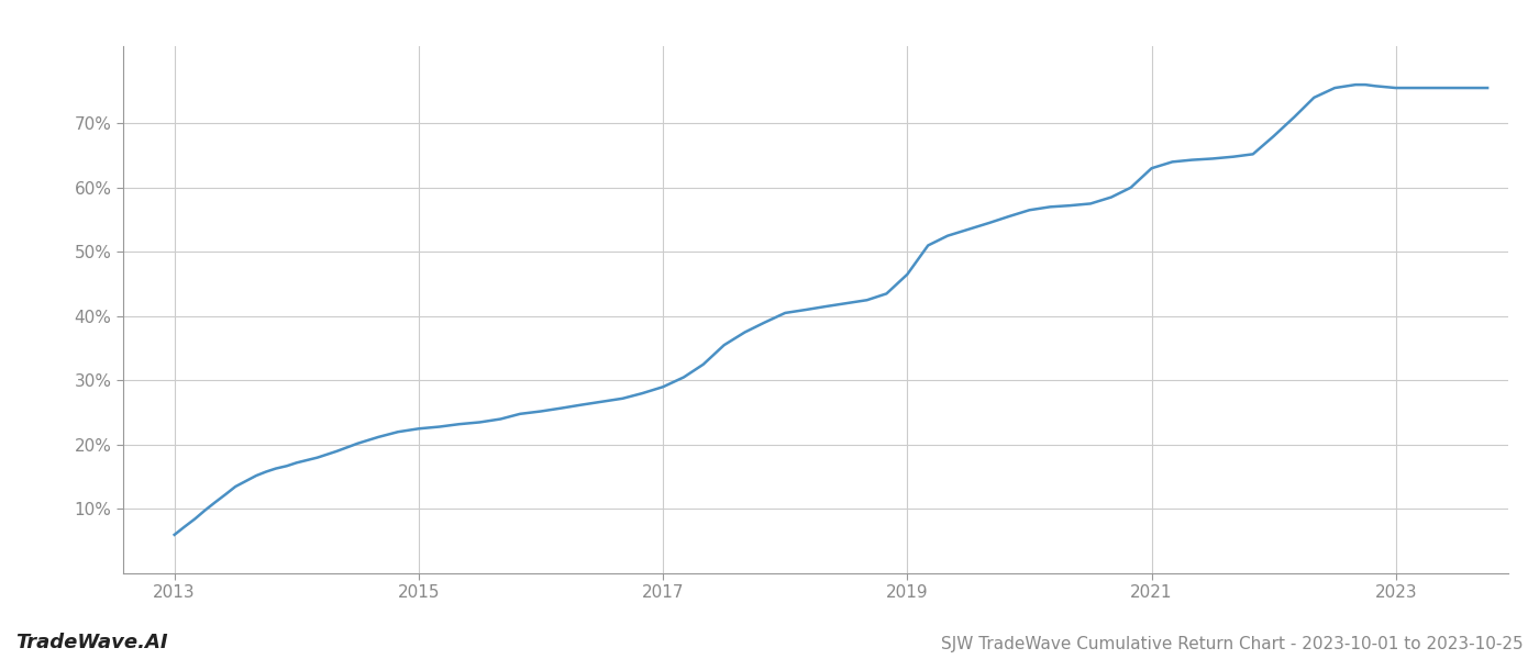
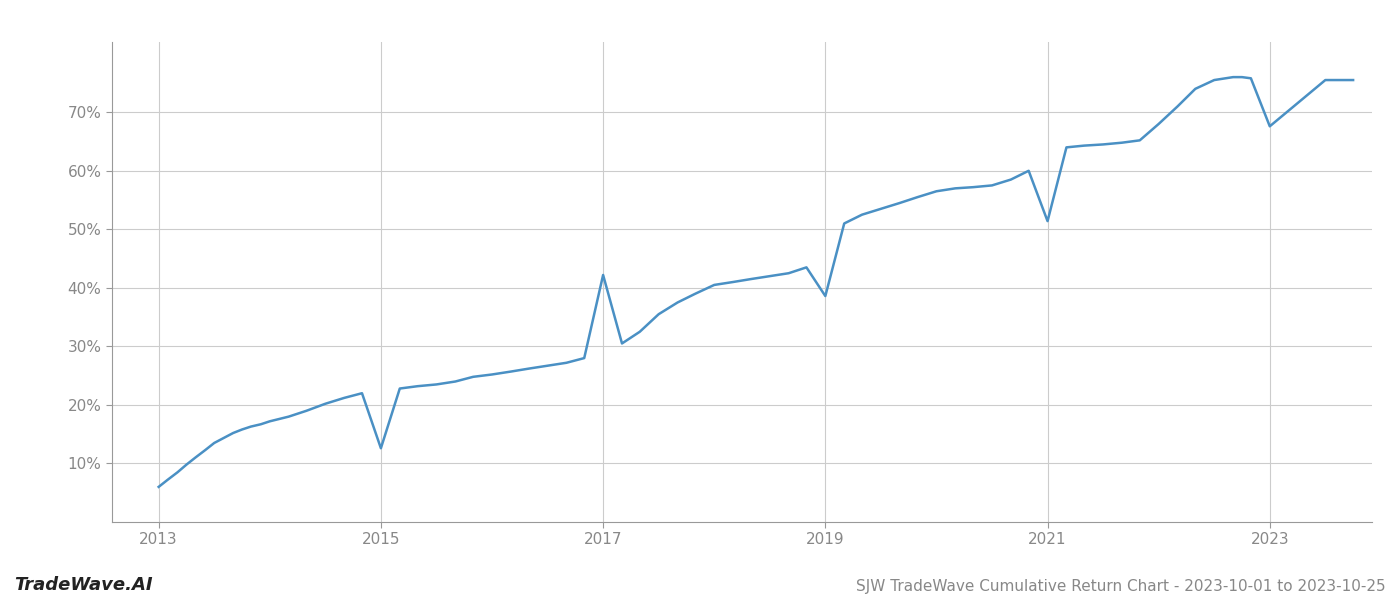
2015: 22.5% -> 12.6%
2017: 29.0% -> 42.2%
2019: 46.5% -> 38.6%
2021: 63.0% -> 51.4%
2023: 75.5% -> 67.6%
